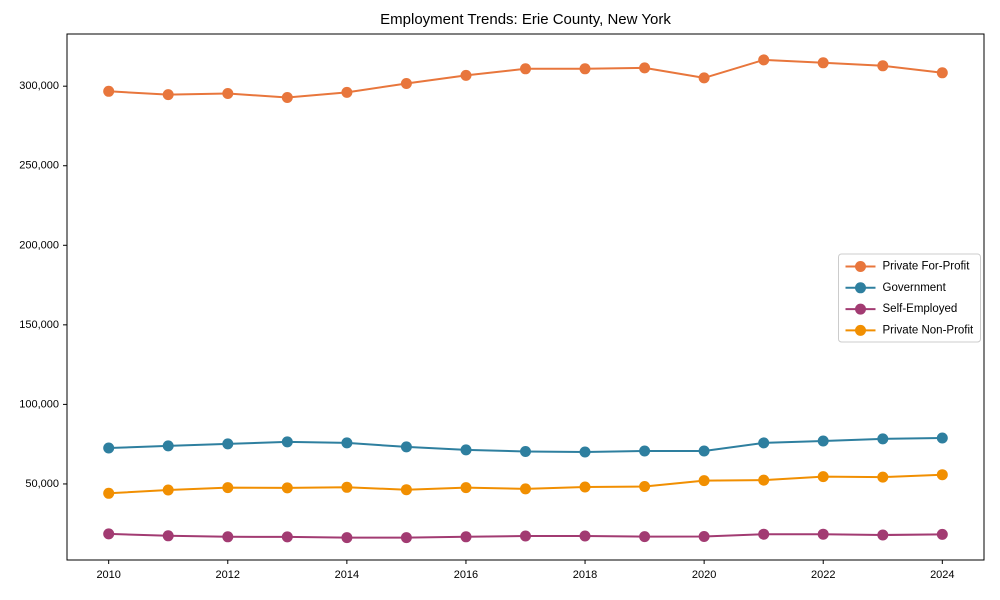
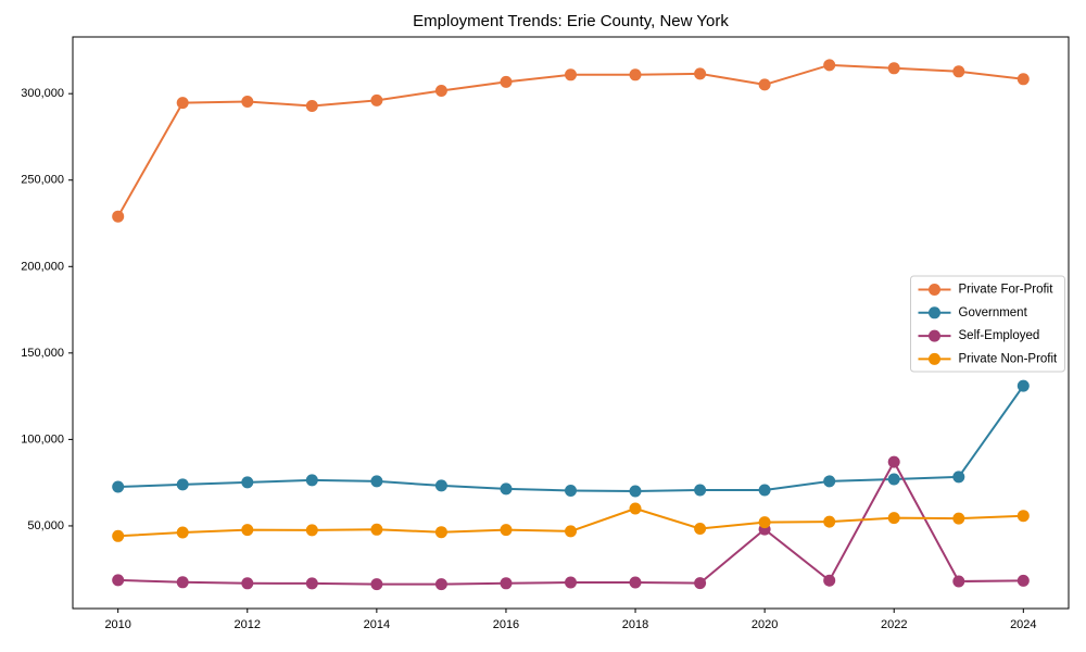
Private For-Profit/2010: 297000 -> 229000
Private Non-Profit/2018: 48000 -> 60000
Self-Employed/2020: 17000 -> 48000
Self-Employed/2022: 18000 -> 87000
Government/2024: 79000 -> 131000
